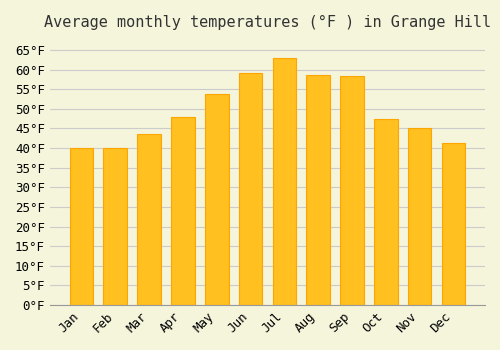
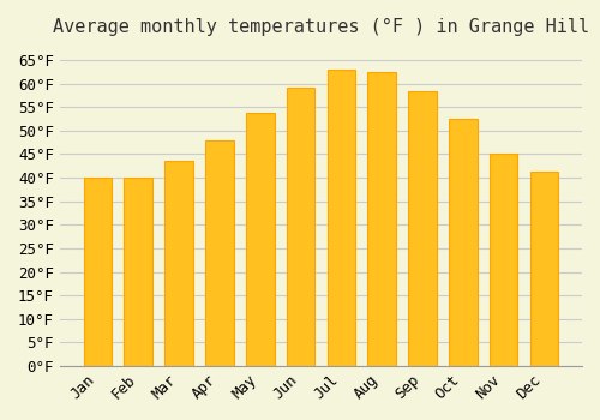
Aug: 58.5°F -> 62.4°F
Oct: 47.5°F -> 52.5°F
